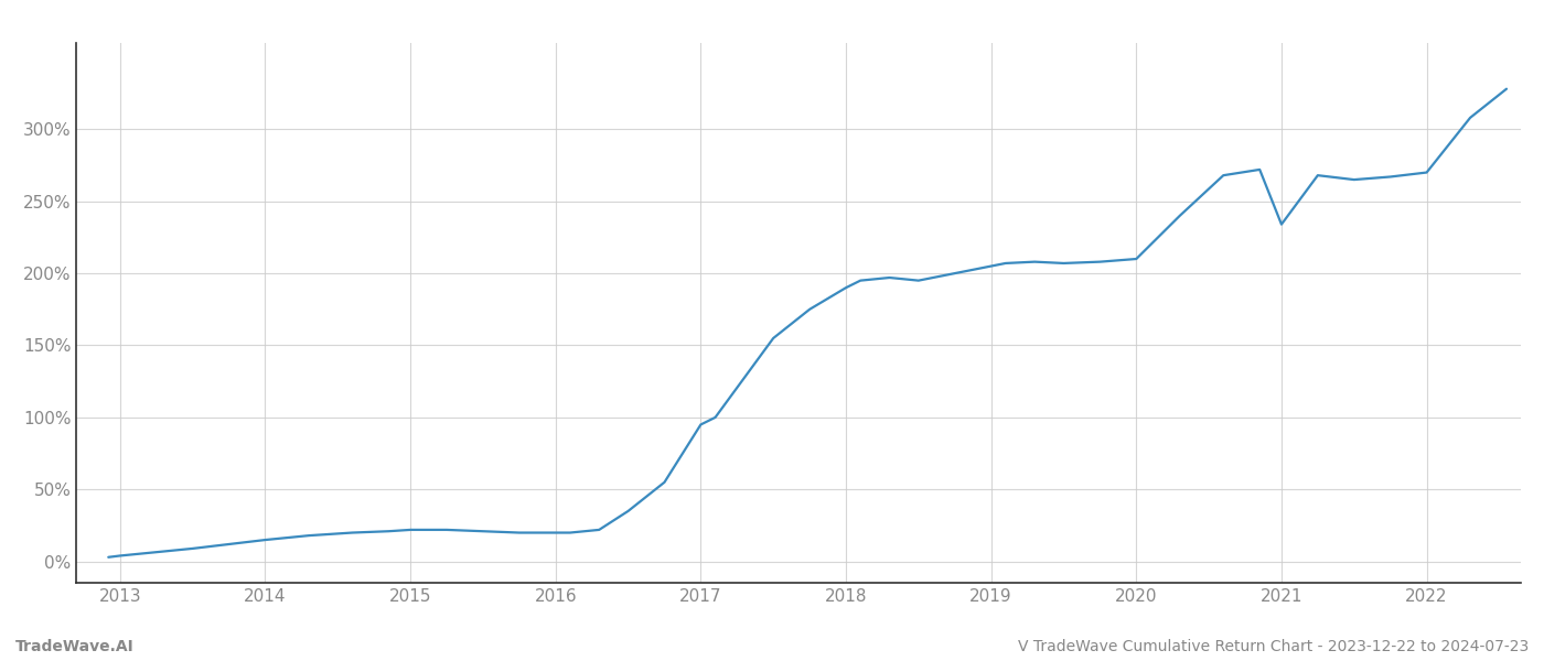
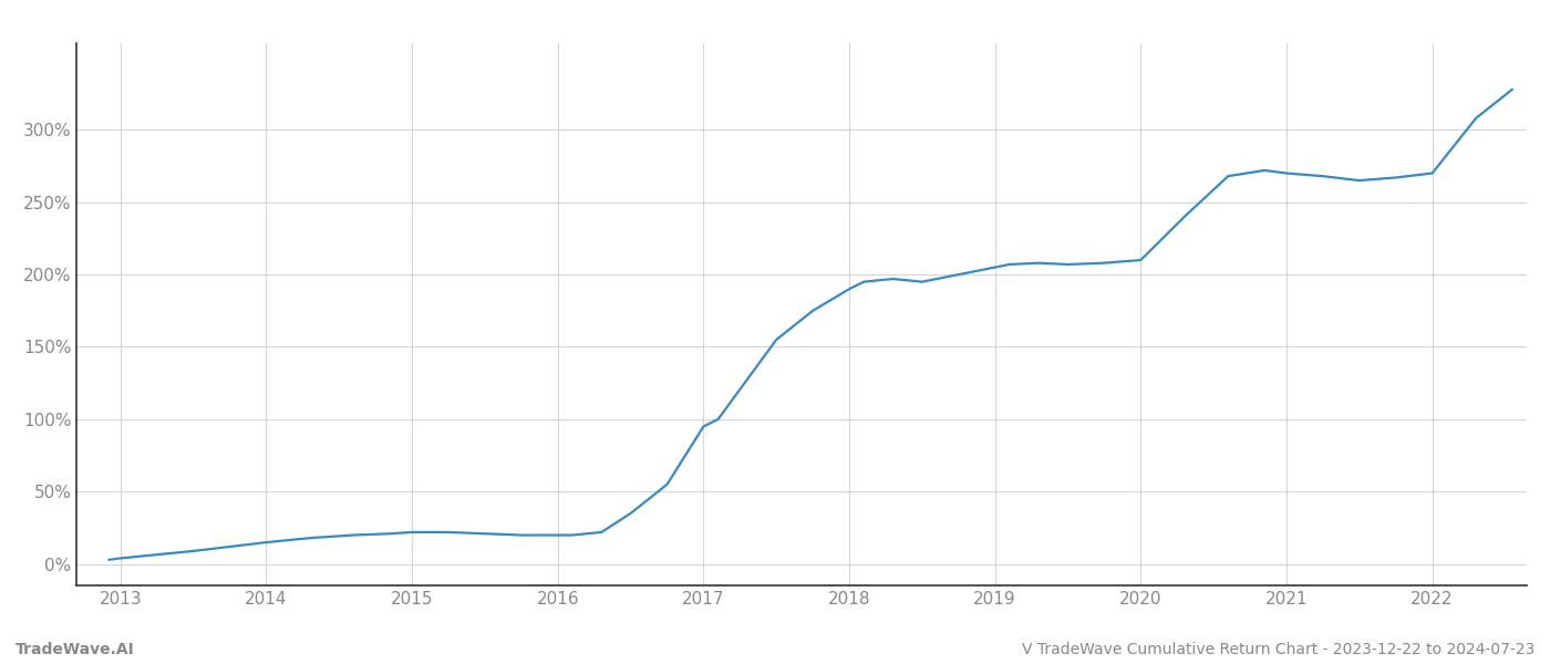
2021: 234% -> 270%
